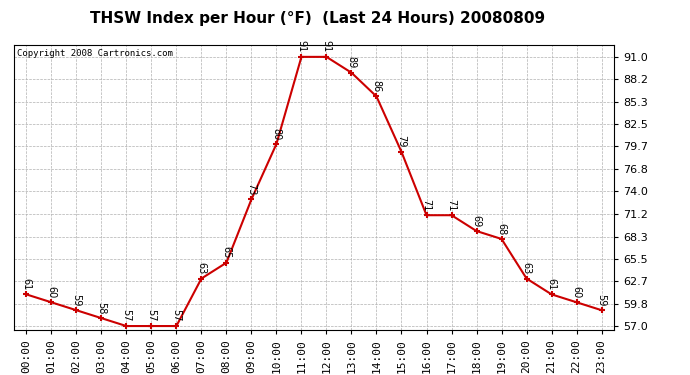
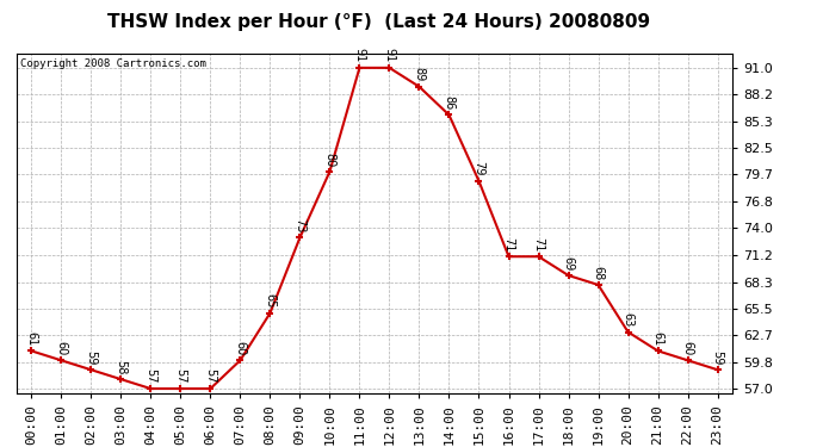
07:00: 63 -> 60
